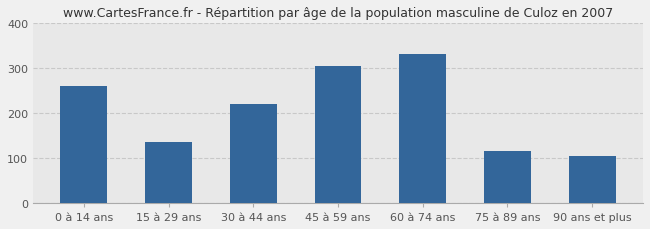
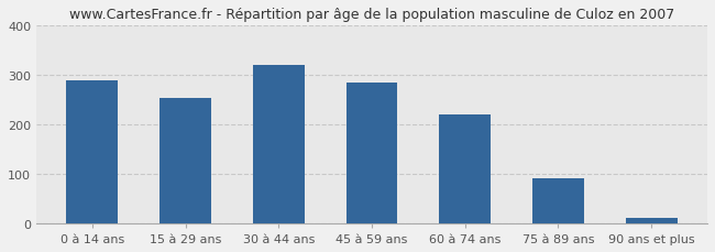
0 à 14 ans: 260 -> 288
15 à 29 ans: 135 -> 254
30 à 44 ans: 220 -> 319
45 à 59 ans: 305 -> 285
60 à 74 ans: 330 -> 221
75 à 89 ans: 115 -> 90
90 ans et plus: 105 -> 11
